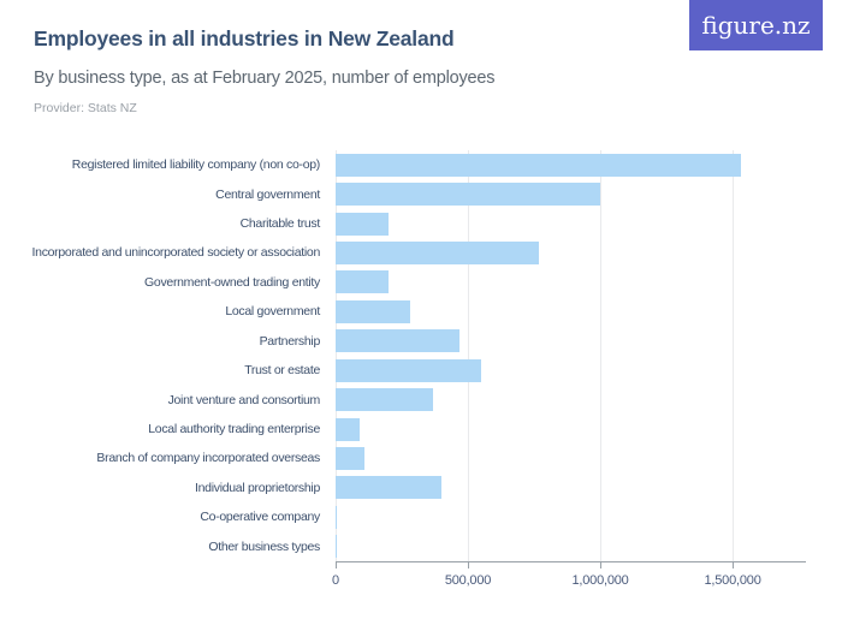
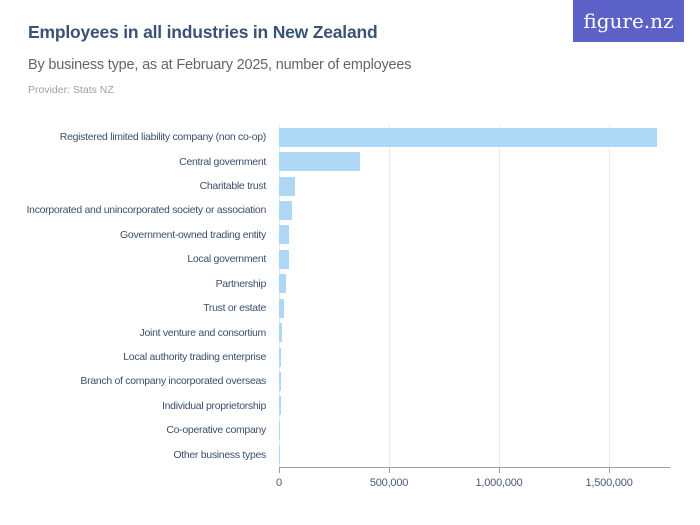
Registered limited liability company (non co-op): 1530000 -> 1720000
Central government: 1000000 -> 370000
Charitable trust: 200000 -> 70000
Incorporated and unincorporated society or association: 770000 -> 60000
Government-owned trading entity: 200000 -> 40000
Local government: 280000 -> 40000
Partnership: 470000 -> 30000
Trust or estate: 550000 -> 20000
Joint venture and consortium: 370000 -> 10000
Local authority trading enterprise: 90000 -> 10000
Branch of company incorporated overseas: 110000 -> 10000
Individual proprietorship: 400000 -> 10000
